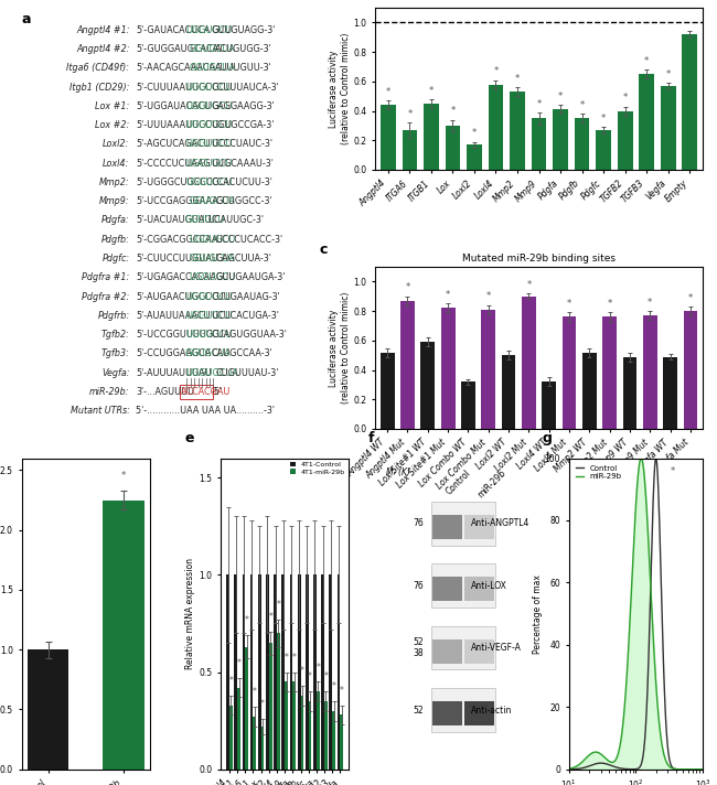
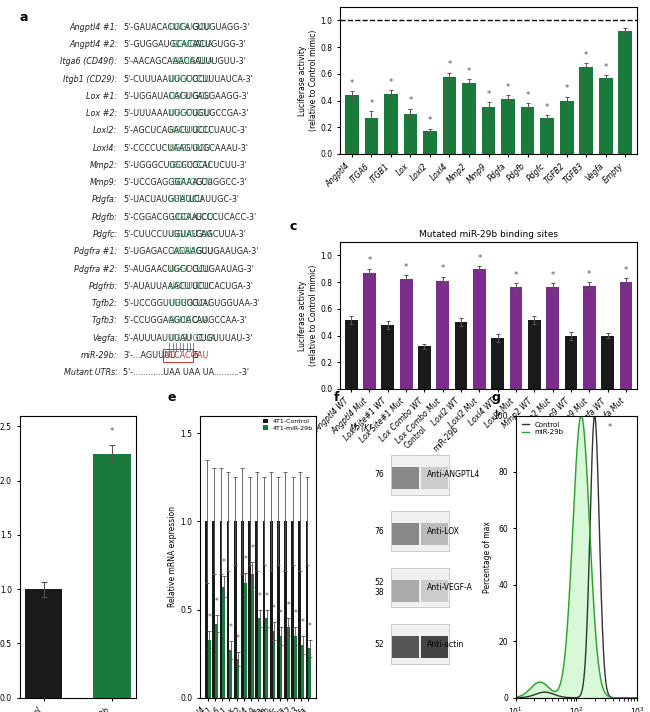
Mutated miR-29b binding sites/Lox Site#1 WT: 0.59 -> 0.48
Mutated miR-29b binding sites/Loxl4 WT: 0.32 -> 0.38
Mutated miR-29b binding sites/Mmp9 WT: 0.49 -> 0.40
Mutated miR-29b binding sites/Vegfa WT: 0.49 -> 0.40
